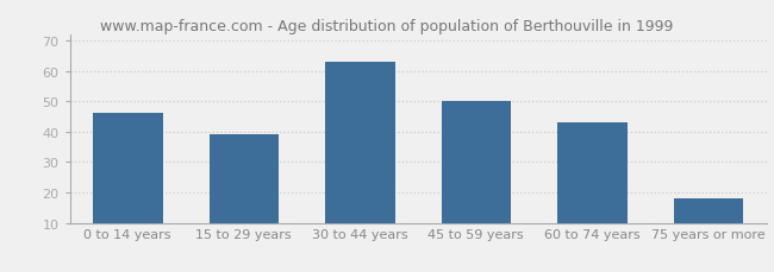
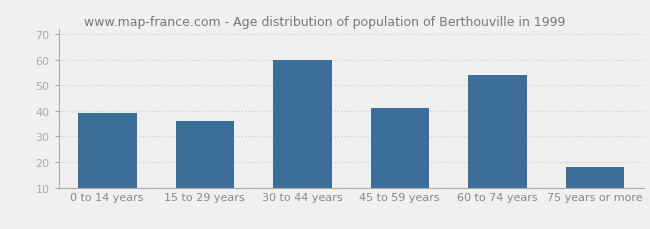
0 to 14 years: 46 -> 39
15 to 29 years: 39 -> 36
30 to 44 years: 63 -> 60
45 to 59 years: 50 -> 41
60 to 74 years: 43 -> 54
